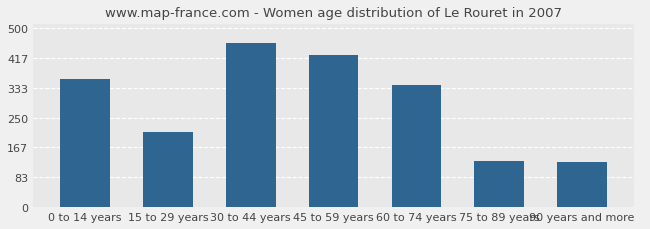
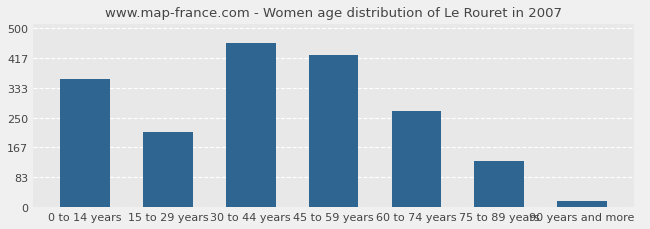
60 to 74 years: 340 -> 268
90 years and more: 125 -> 18
